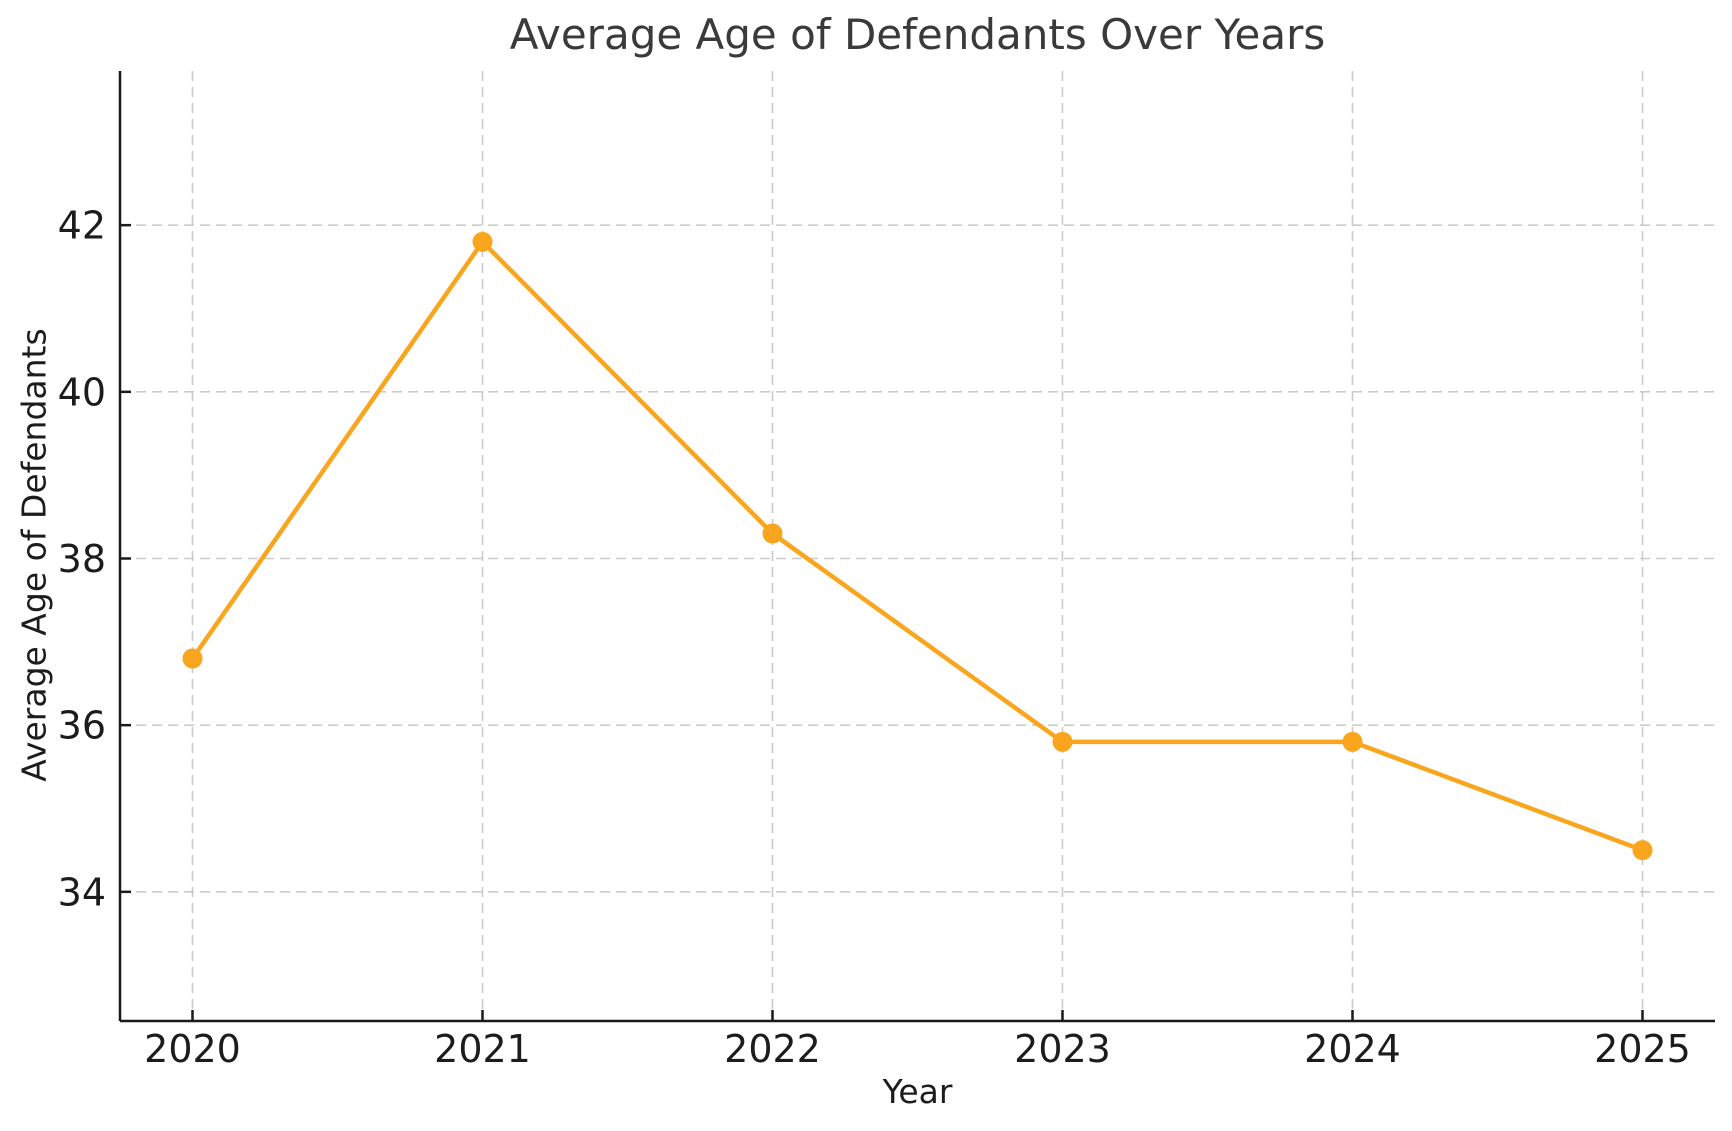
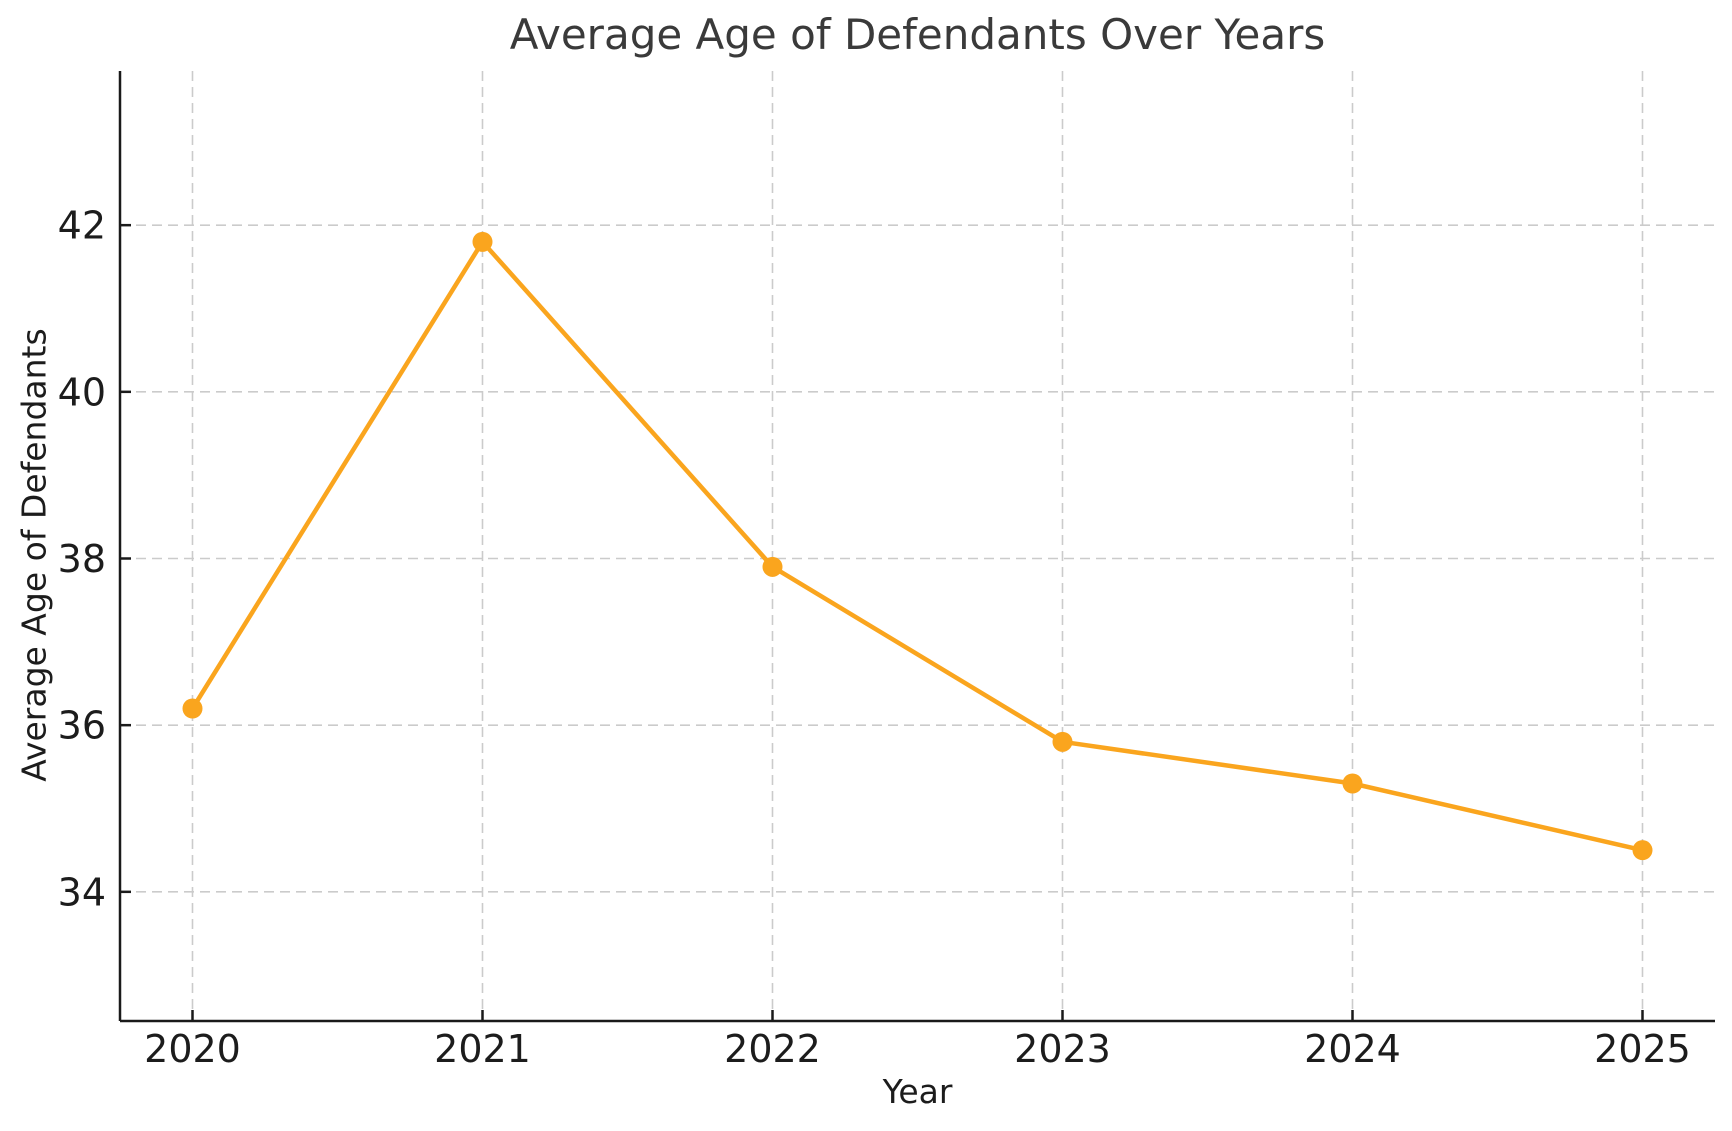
2020: 36.8 -> 36.2
2022: 38.3 -> 37.9
2024: 35.8 -> 35.3
